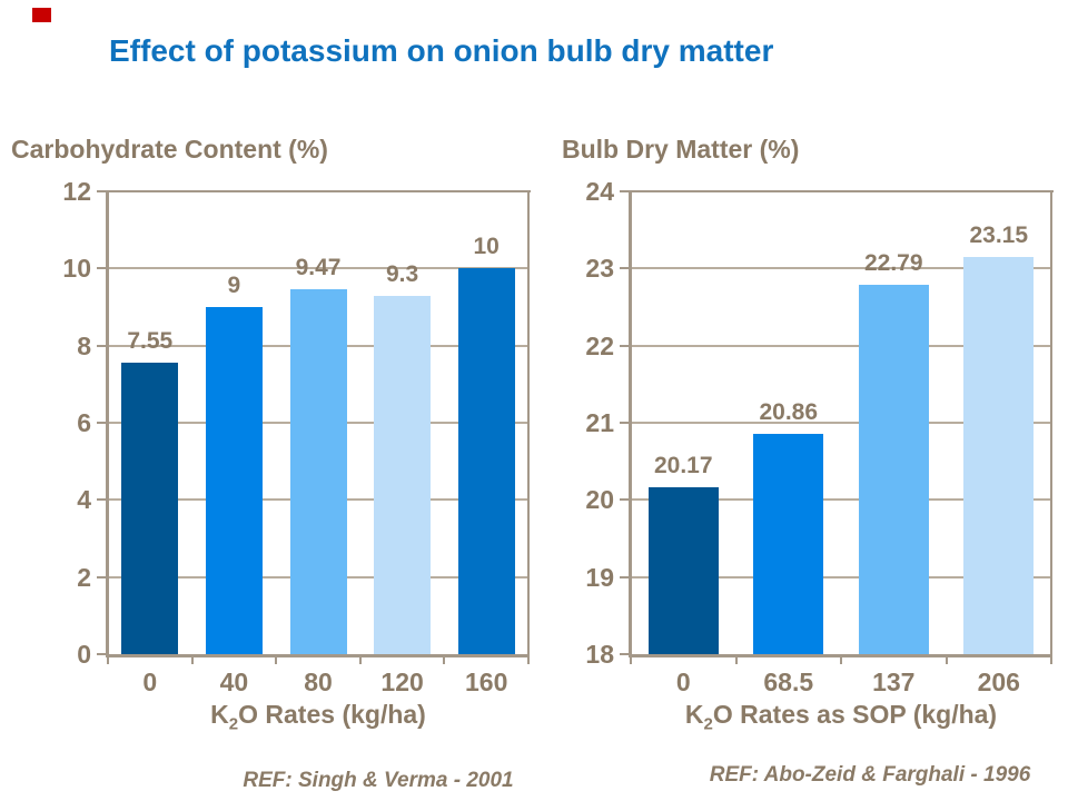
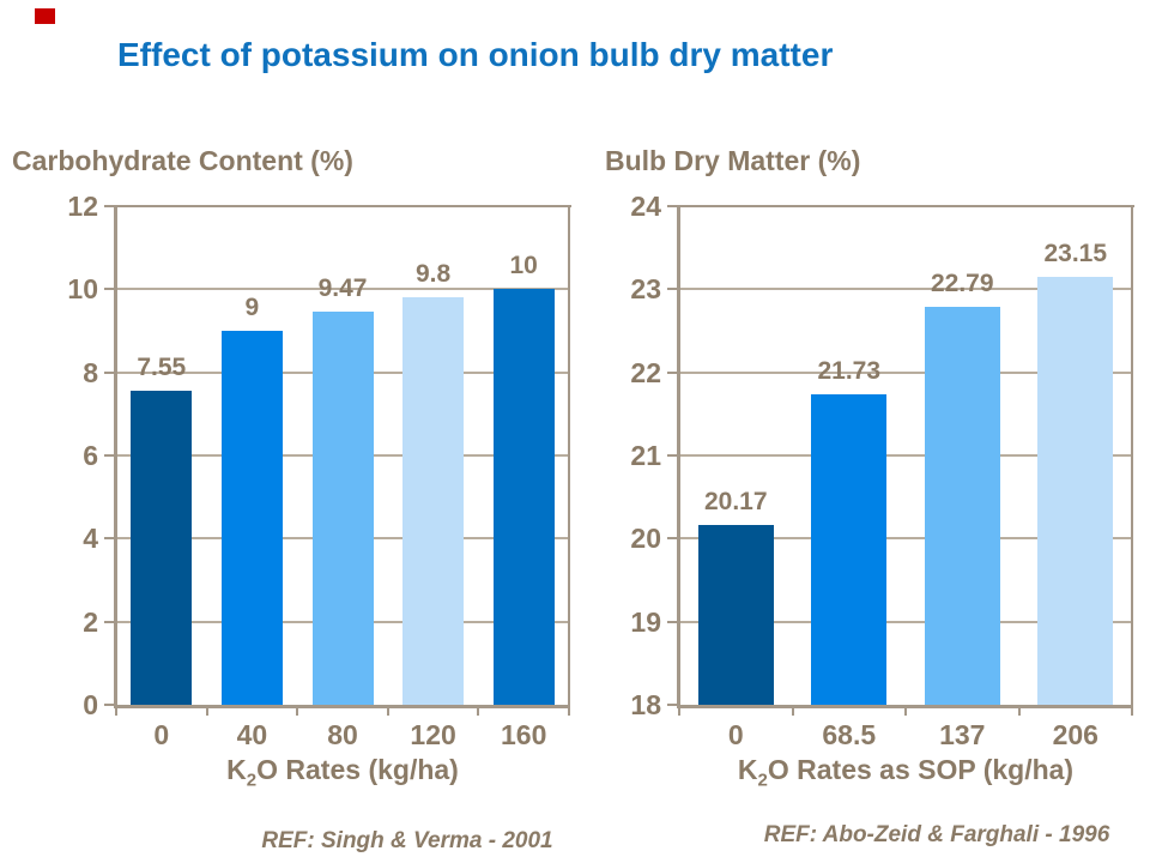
Carbohydrate Content (%)/120: 9.3 -> 9.8
Bulb Dry Matter (%)/68.5: 20.86 -> 21.73
